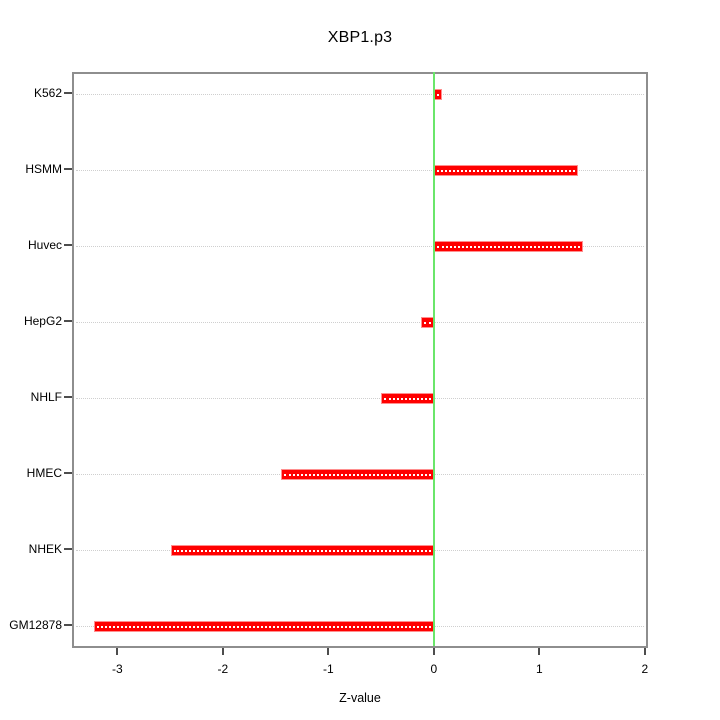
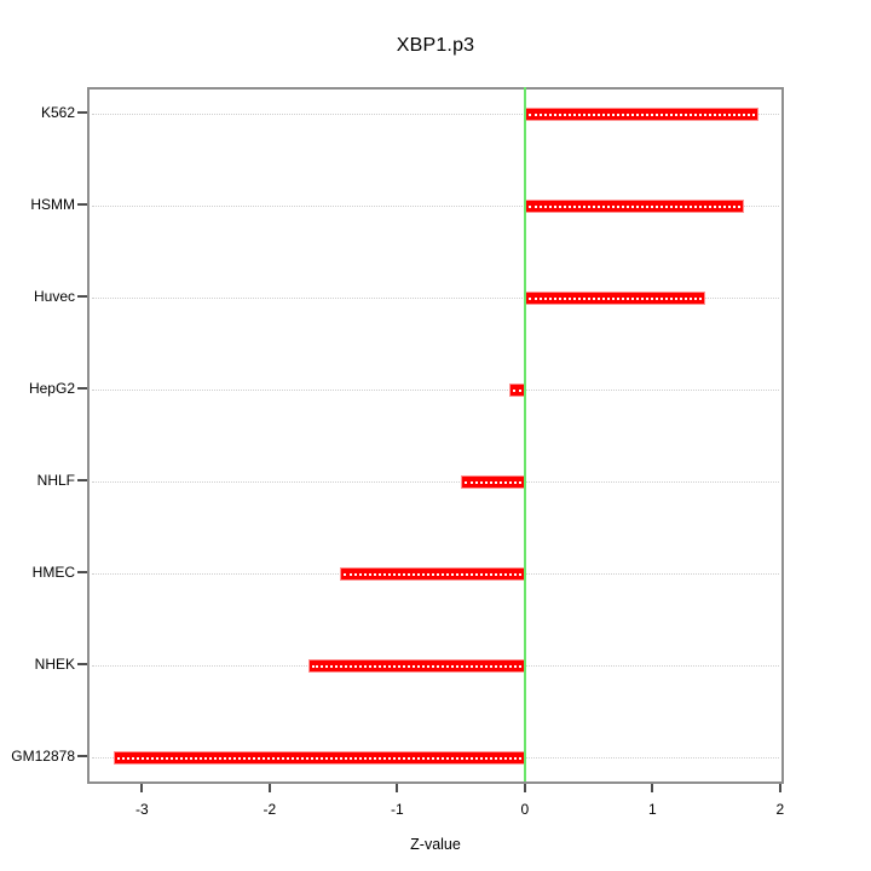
K562: 0.08 -> 1.83
HSMM: 1.37 -> 1.72
NHEK: -2.49 -> -1.70
